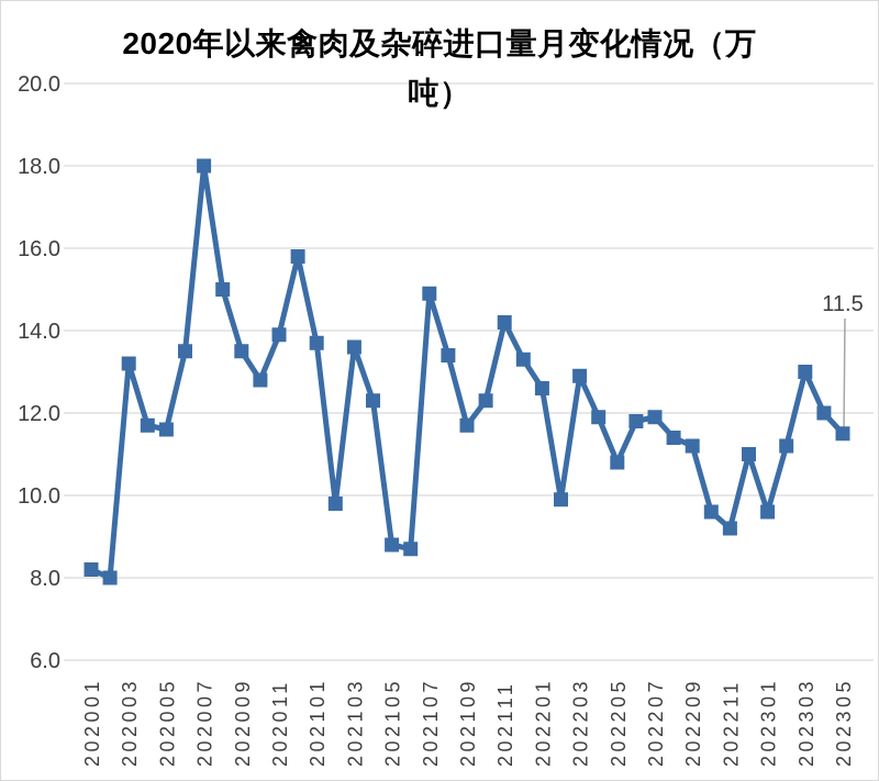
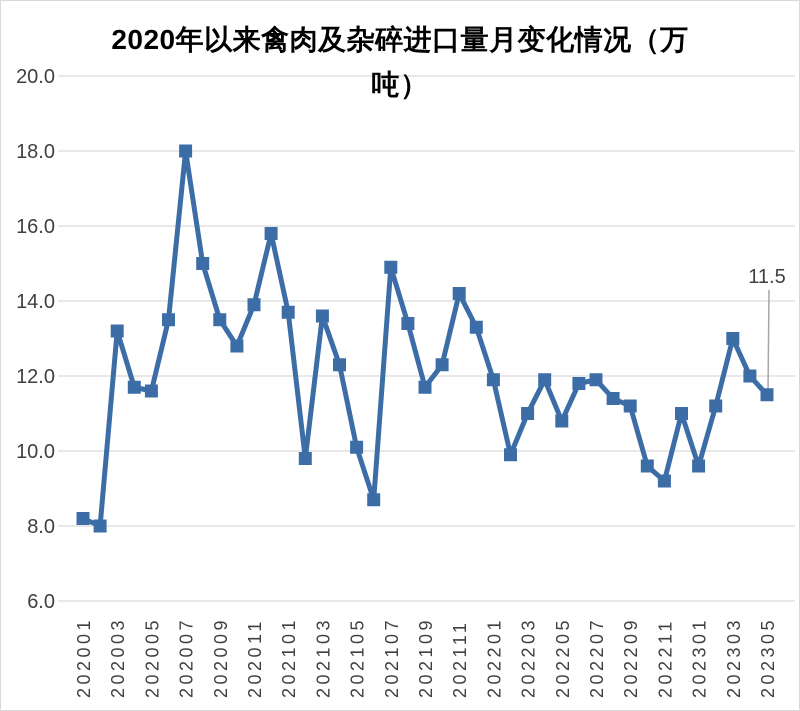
202105: 8.8 -> 10.1
202201: 12.6 -> 11.9
202203: 12.9 -> 11.0
